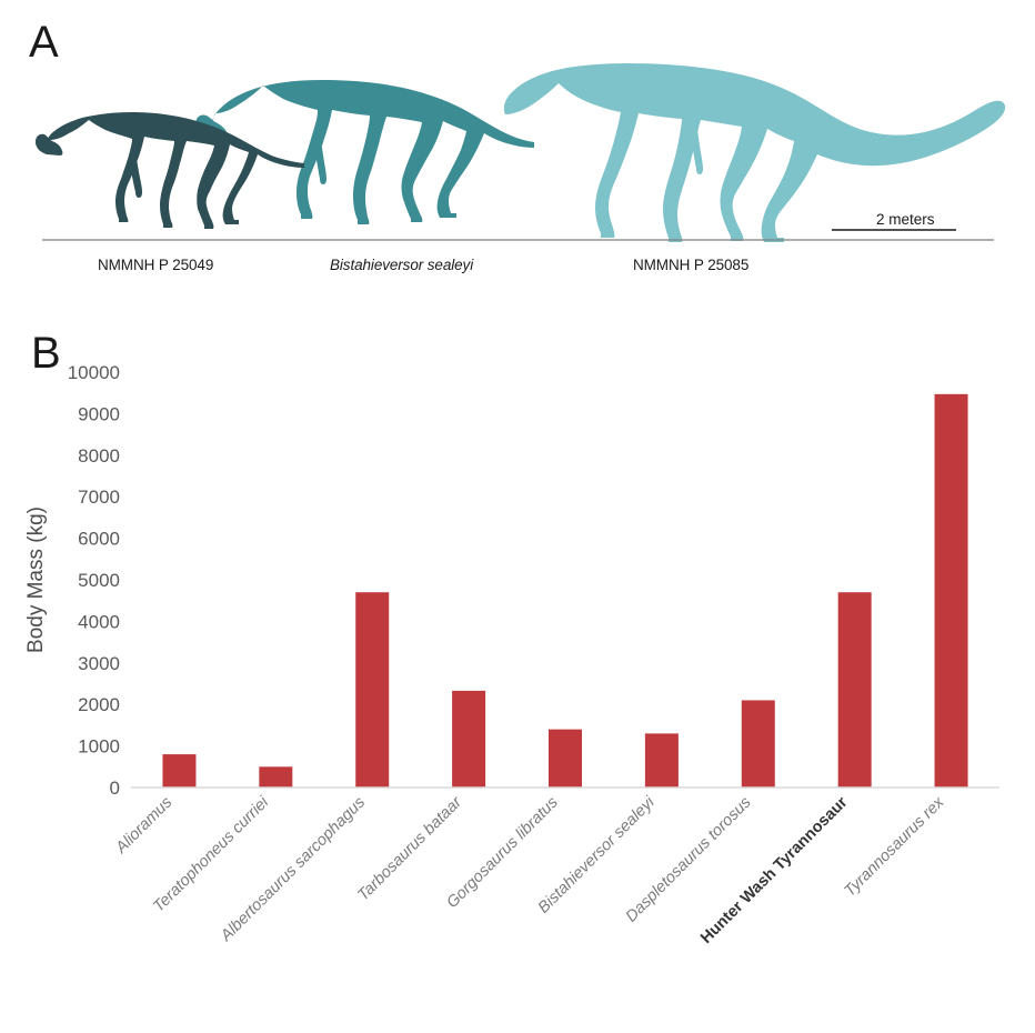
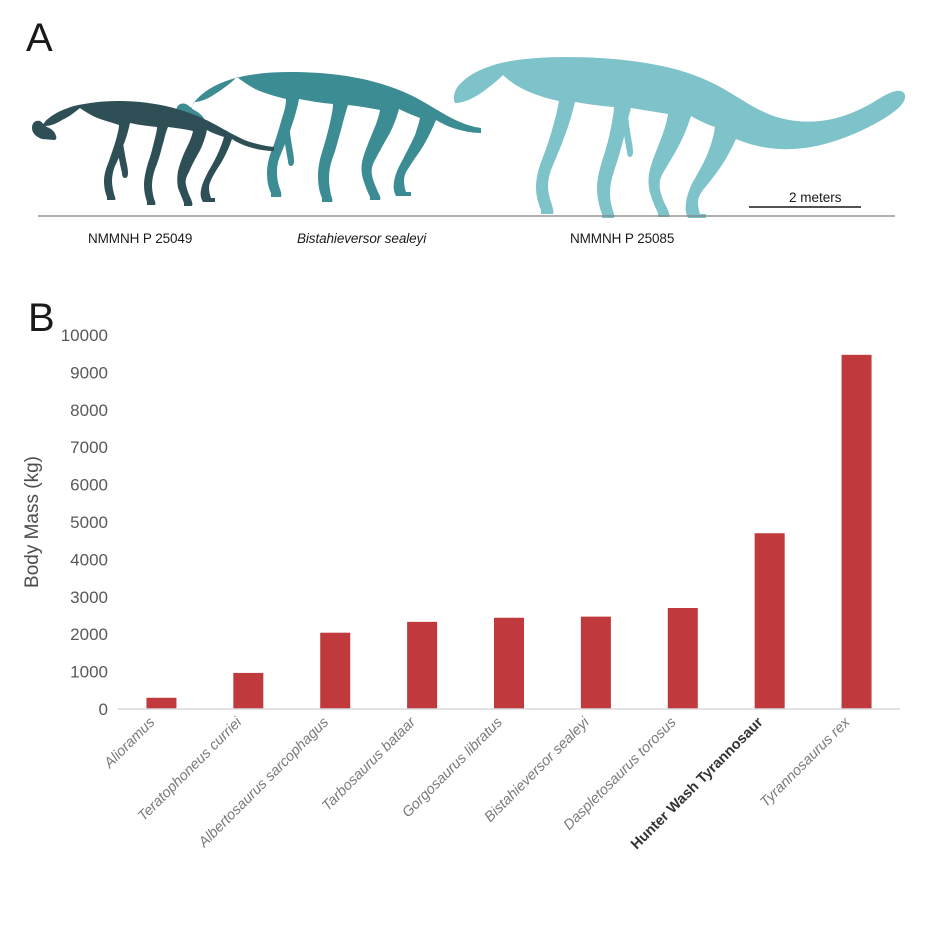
Alioramus: 800 -> 300
Teratophoneus curriei: 500 -> 1000
Albertosaurus sarcophagus: 4700 -> 2000
Gorgosaurus libratus: 1400 -> 2400
Bistahieversor sealeyi: 1300 -> 2500
Daspletosaurus torosus: 2100 -> 2700
